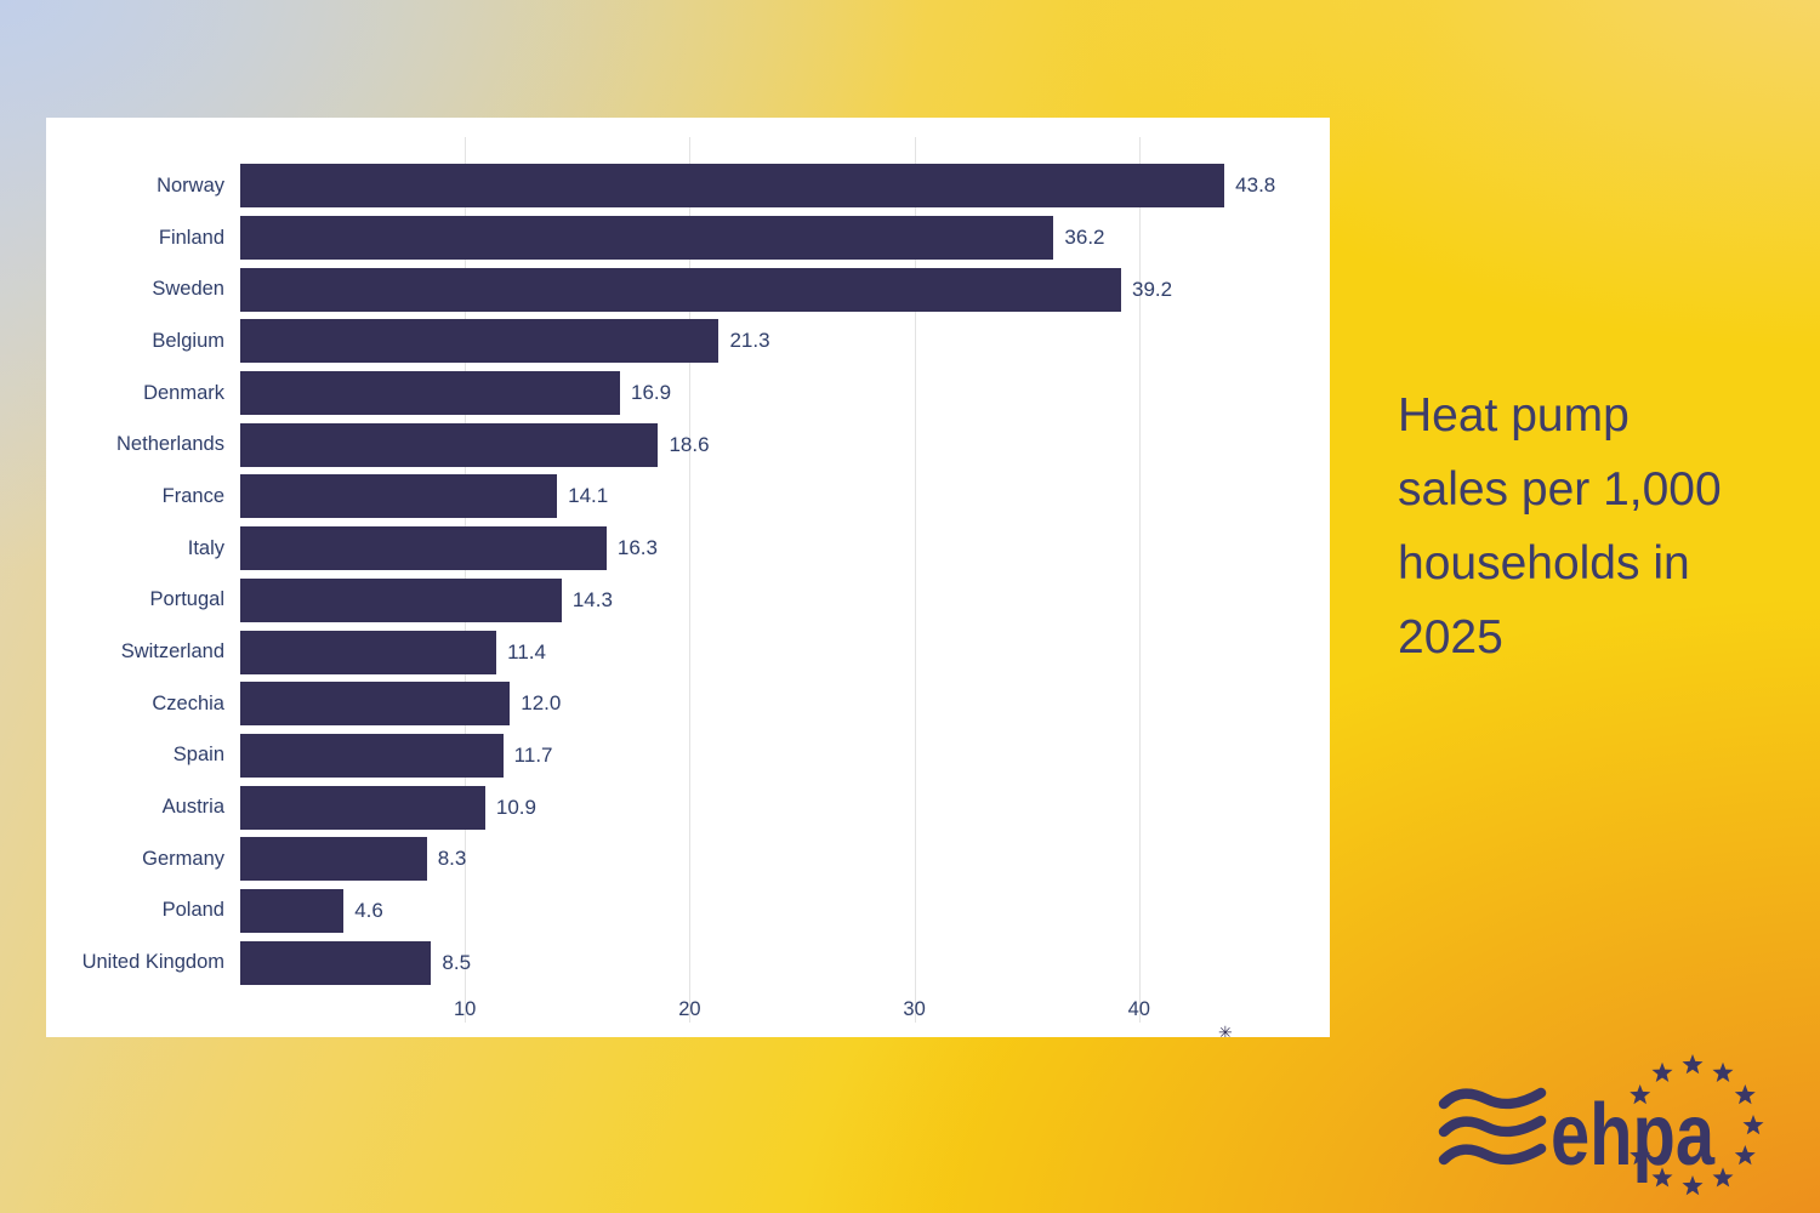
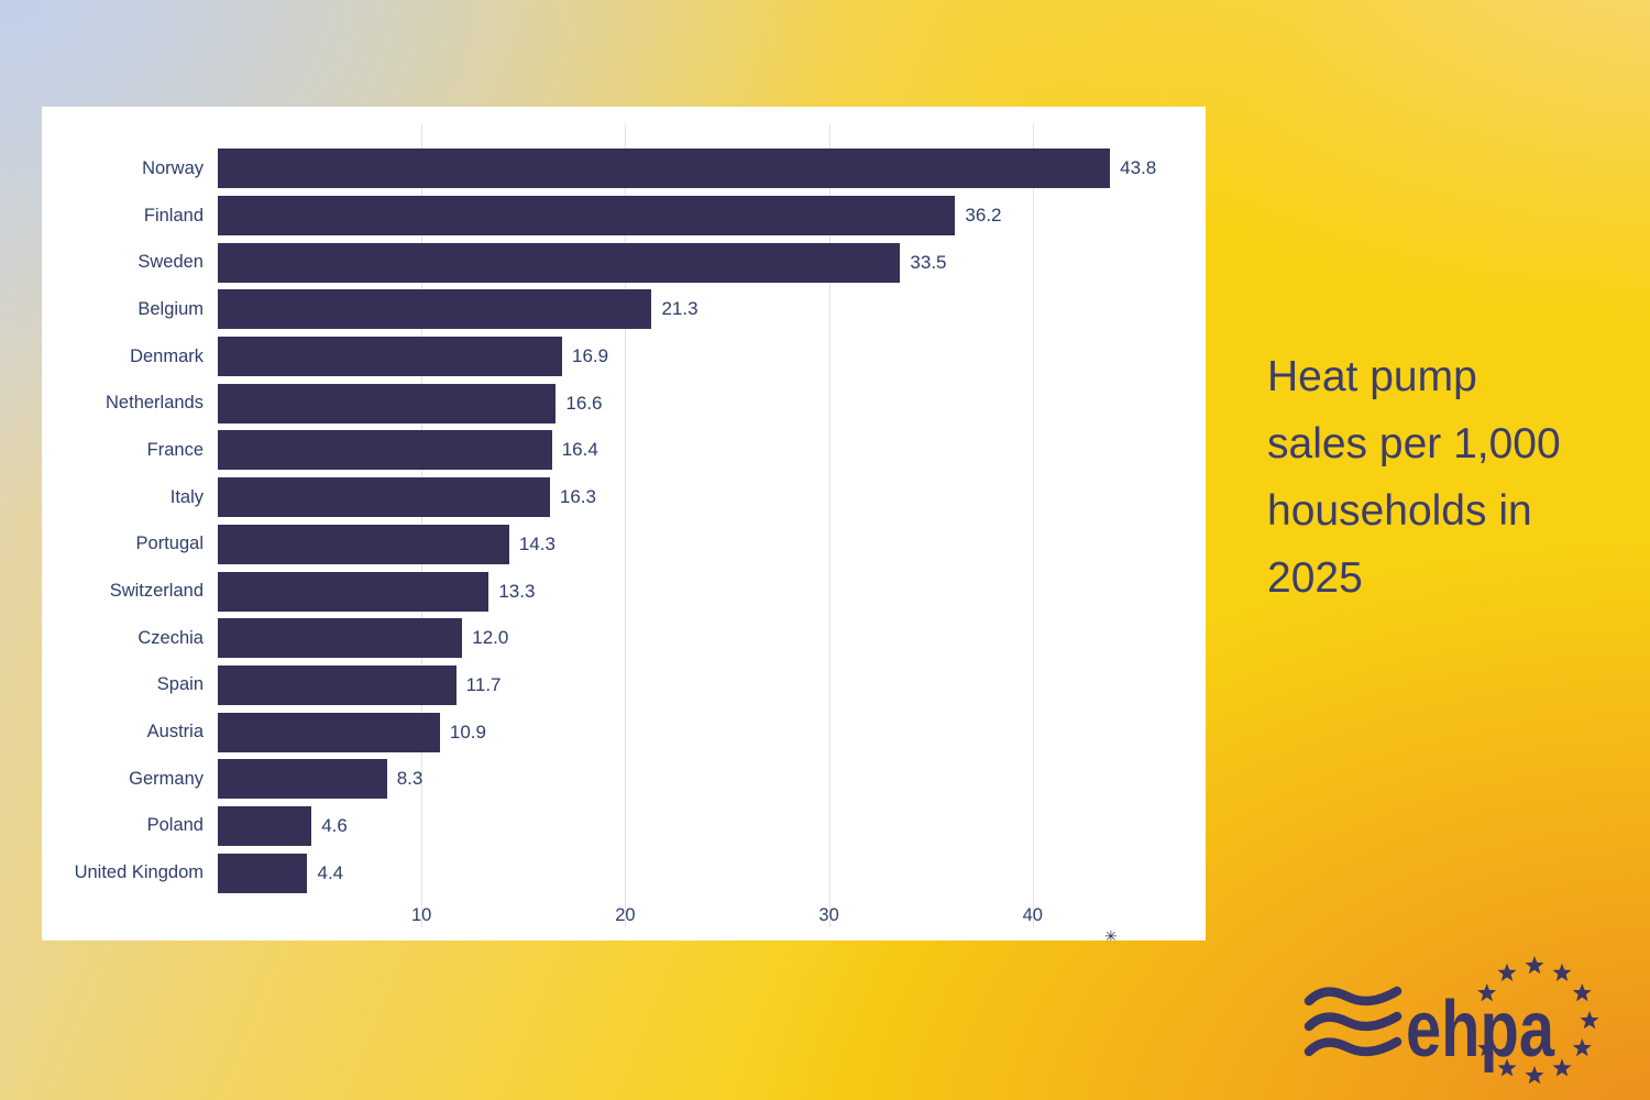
Sweden: 39.2 -> 33.5
Netherlands: 18.6 -> 16.6
France: 14.1 -> 16.4
Switzerland: 11.4 -> 13.3
United Kingdom: 8.5 -> 4.4
